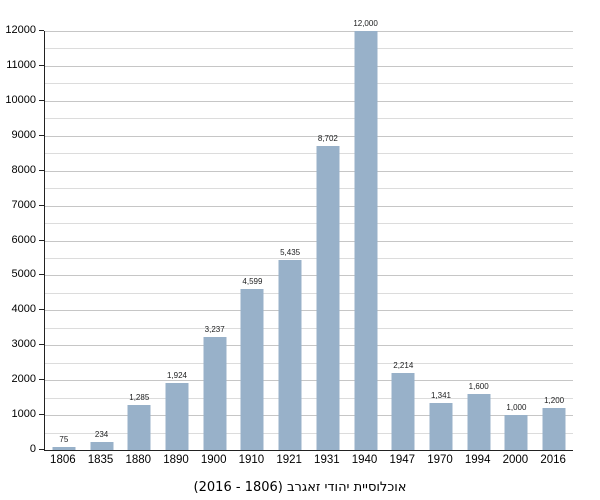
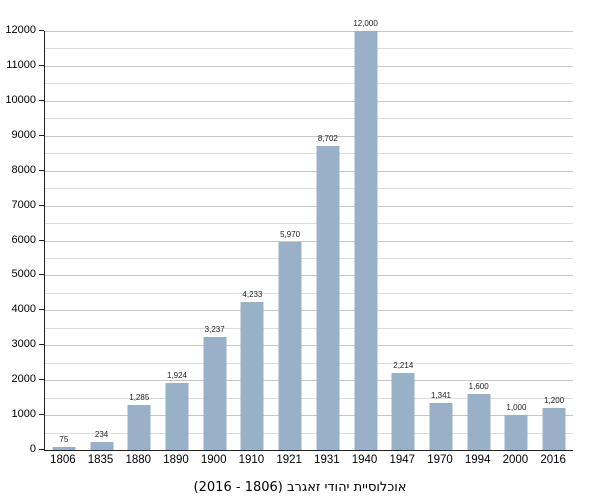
1910: 4,599 -> 4,233
1921: 5,435 -> 5,970
